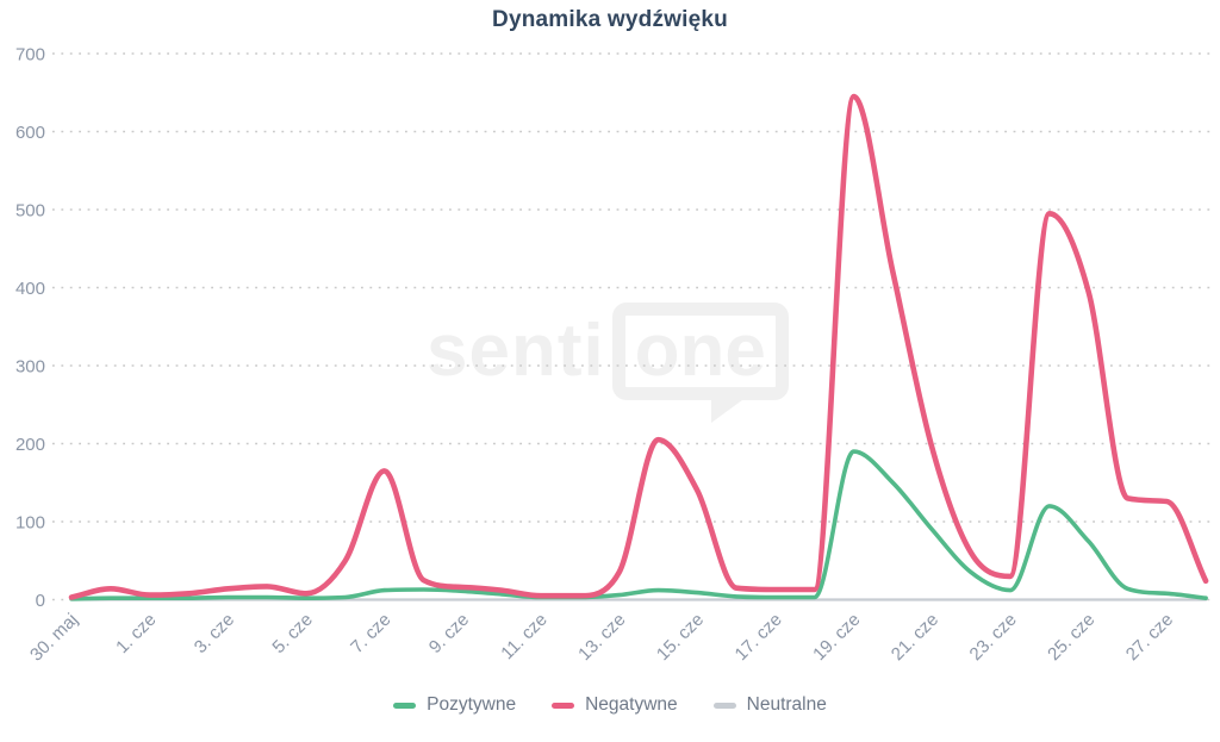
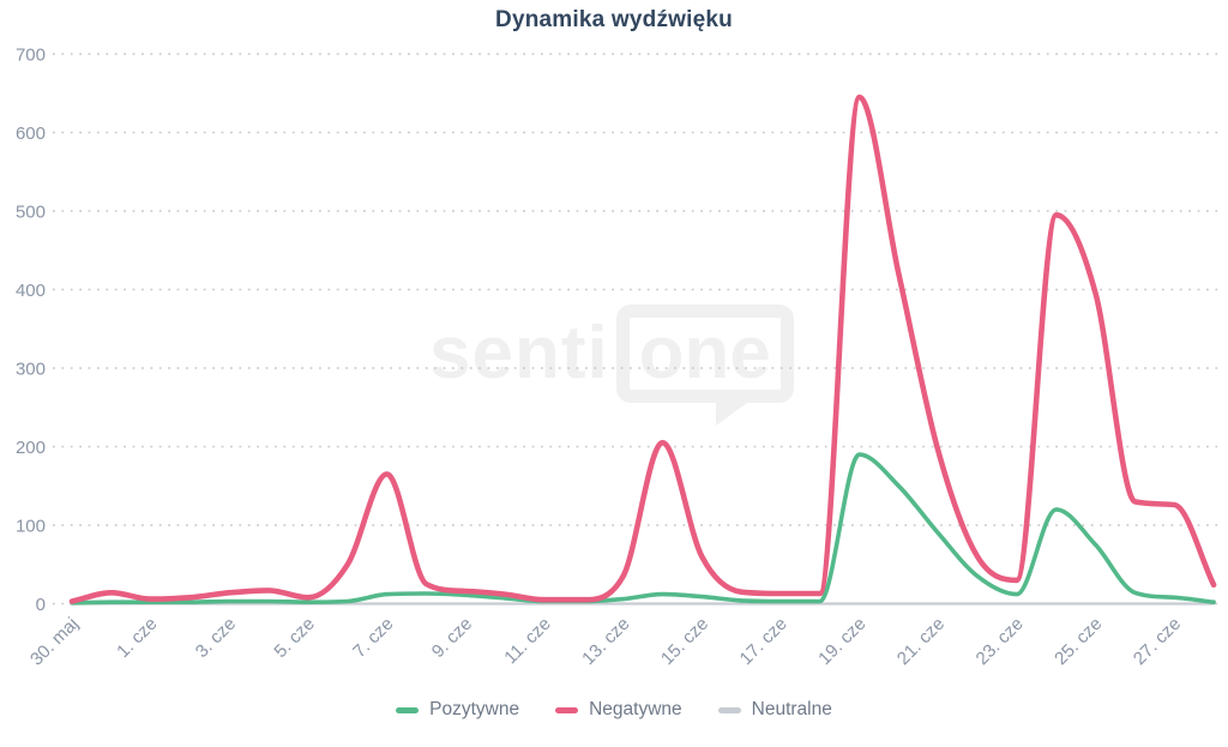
Negatywne/15. cze: 140 -> 60
